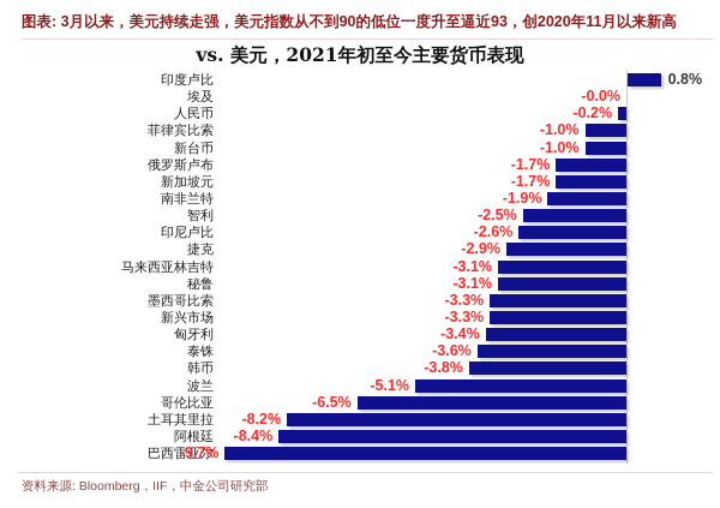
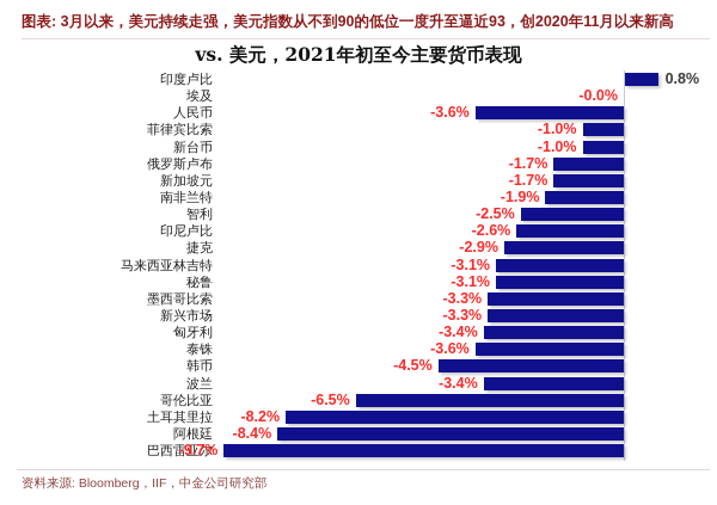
人民币: -0.2% -> -3.6%
韩币: -3.8% -> -4.5%
波兰: -5.1% -> -3.4%
